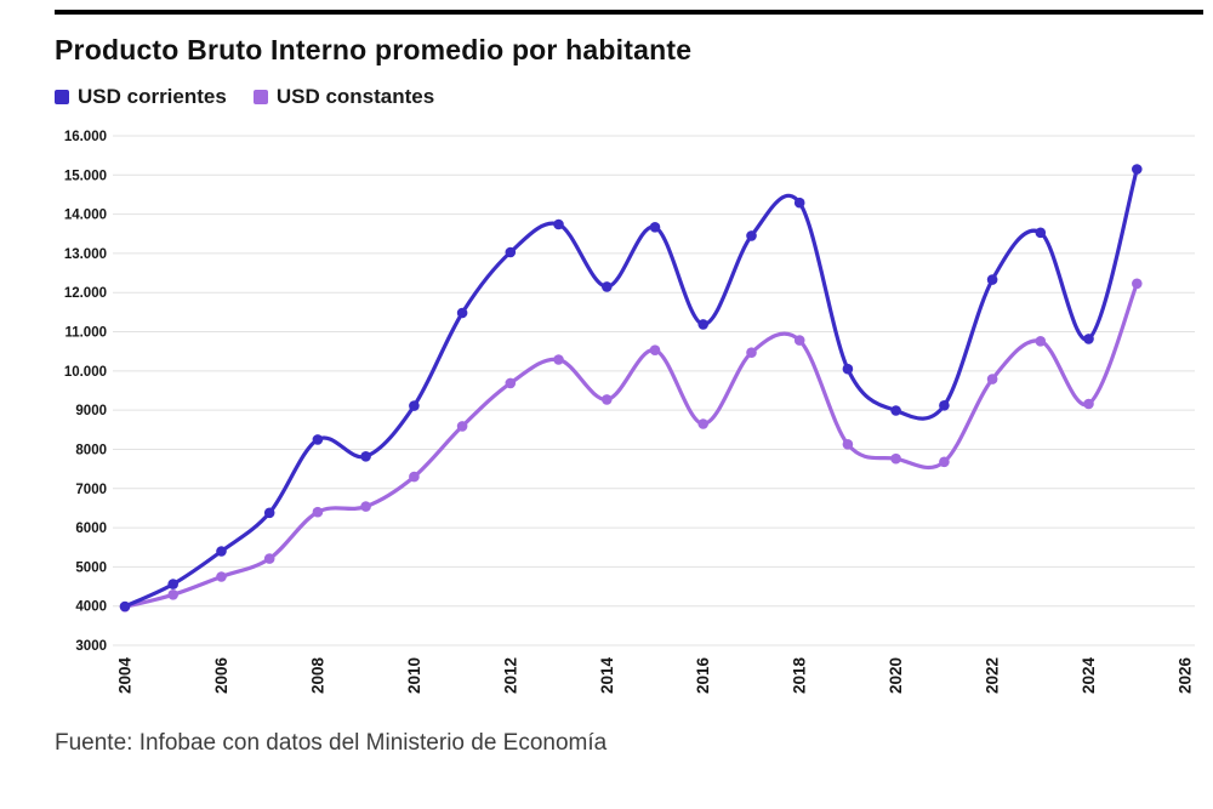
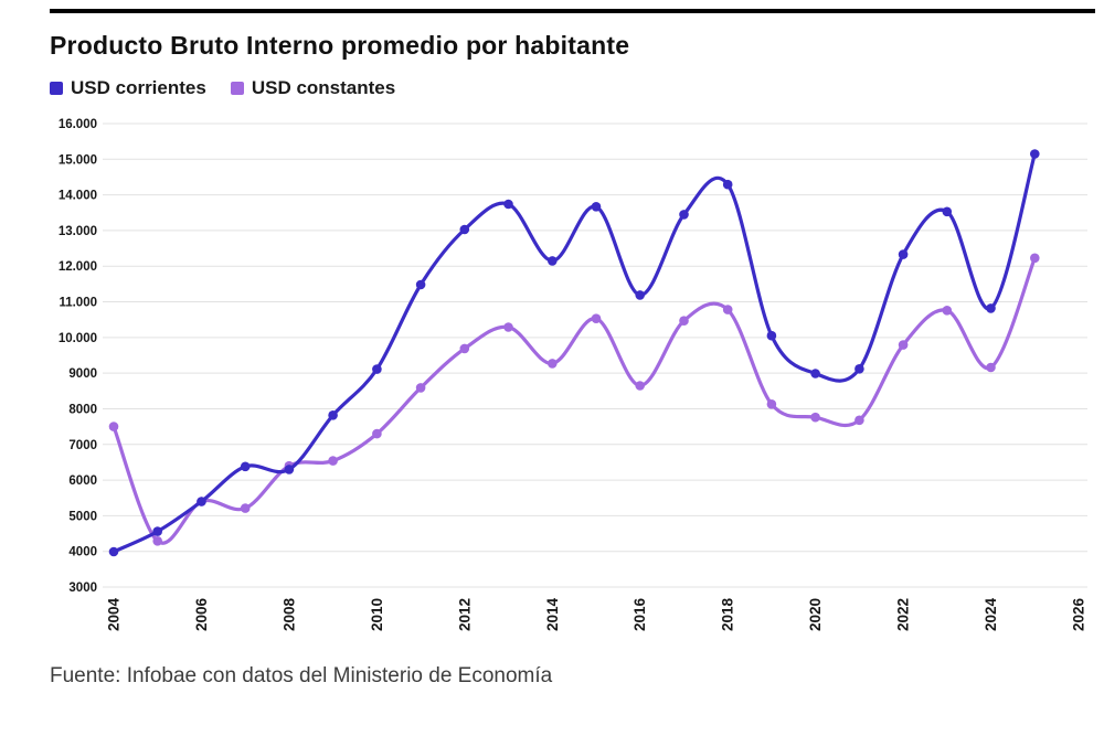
USD constantes/2004: 4000 -> 7500
USD constantes/2006: 4800 -> 5400
USD corrientes/2008: 8200 -> 6300
